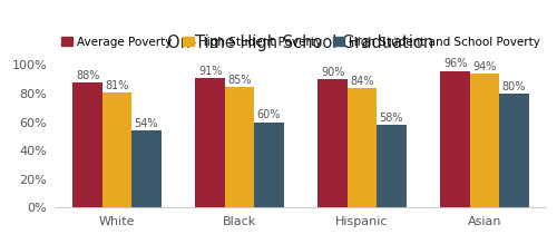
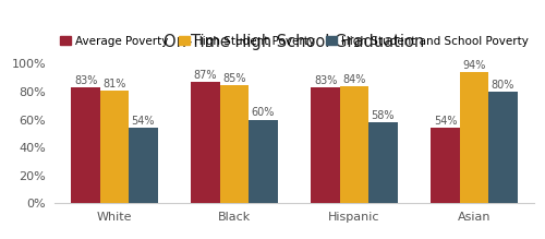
Average Poverty/White: 88% -> 83%
Average Poverty/Black: 91% -> 87%
Average Poverty/Hispanic: 90% -> 83%
Average Poverty/Asian: 96% -> 54%
